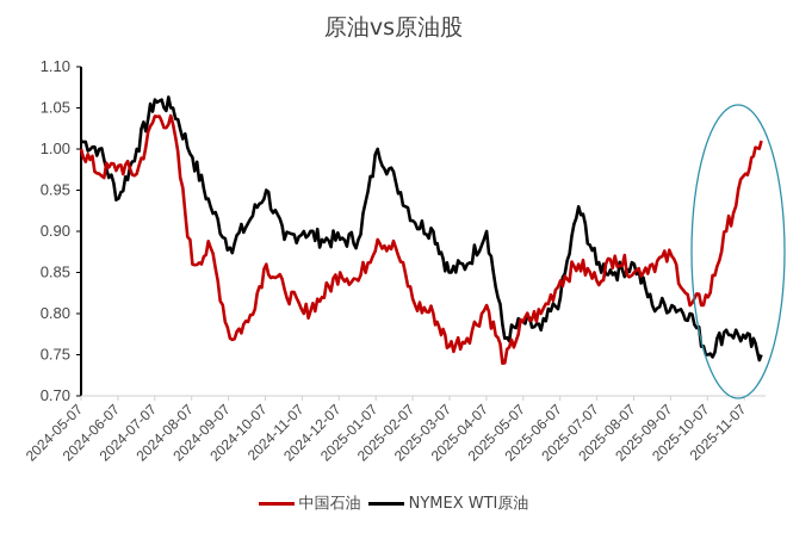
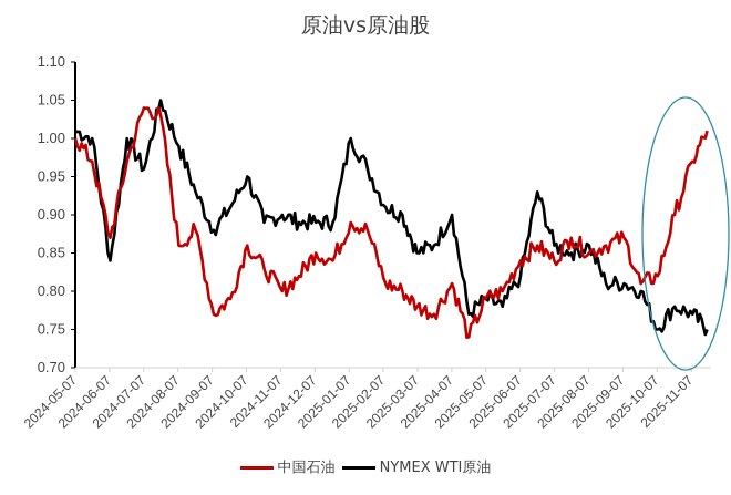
中国石油/2024-06-07: 0.98 -> 0.87
NYMEX WTI原油/2024-06-07: 0.94 -> 0.84
NYMEX WTI原油/2024-07-07: 1.06 -> 0.96
中国石油/2025-03-07: 0.76 -> 0.78
